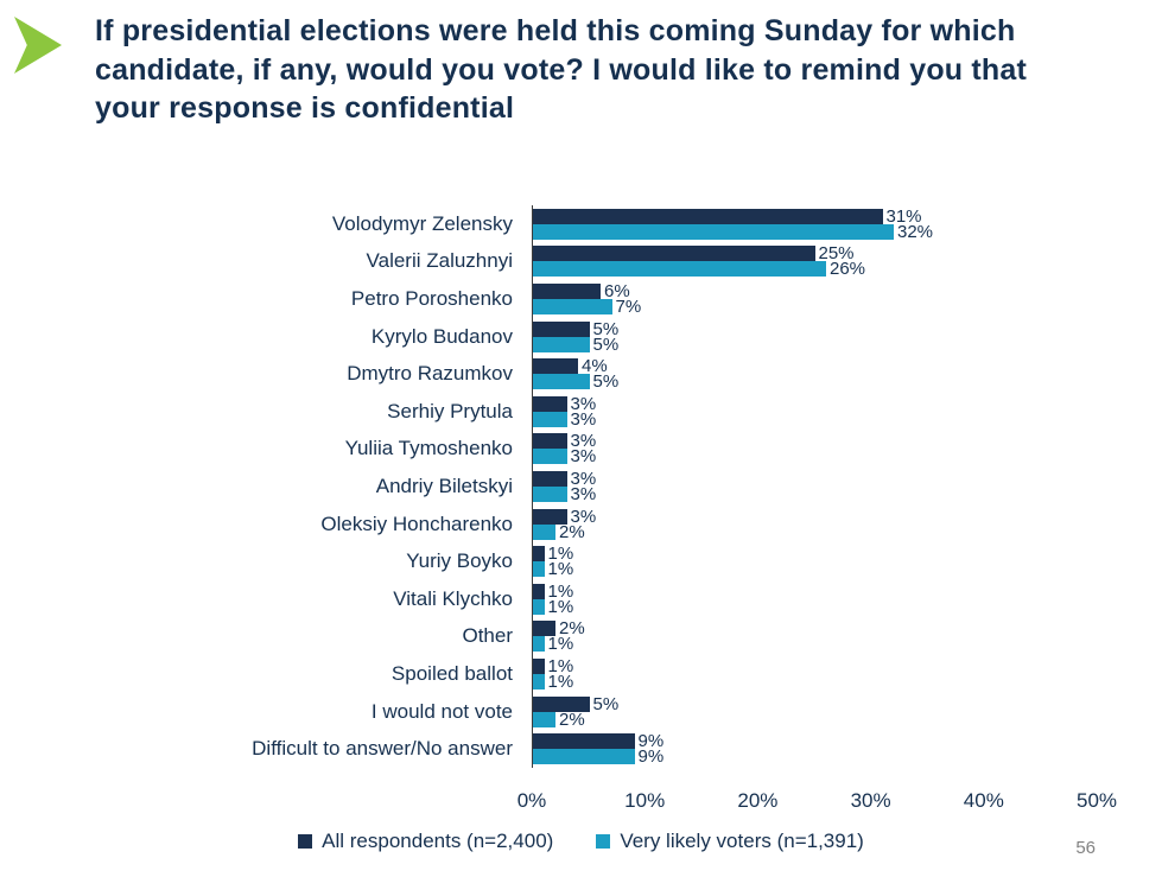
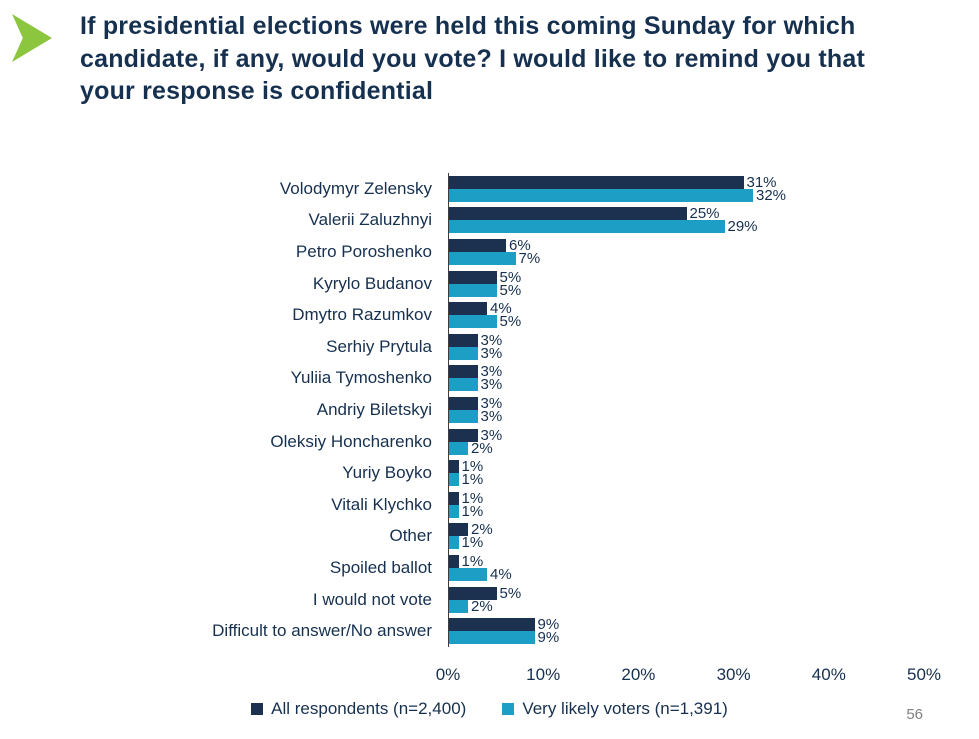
Very likely voters (n=1,391)/Valerii Zaluzhnyi: 26% -> 29%
Very likely voters (n=1,391)/Spoiled ballot: 1% -> 4%
